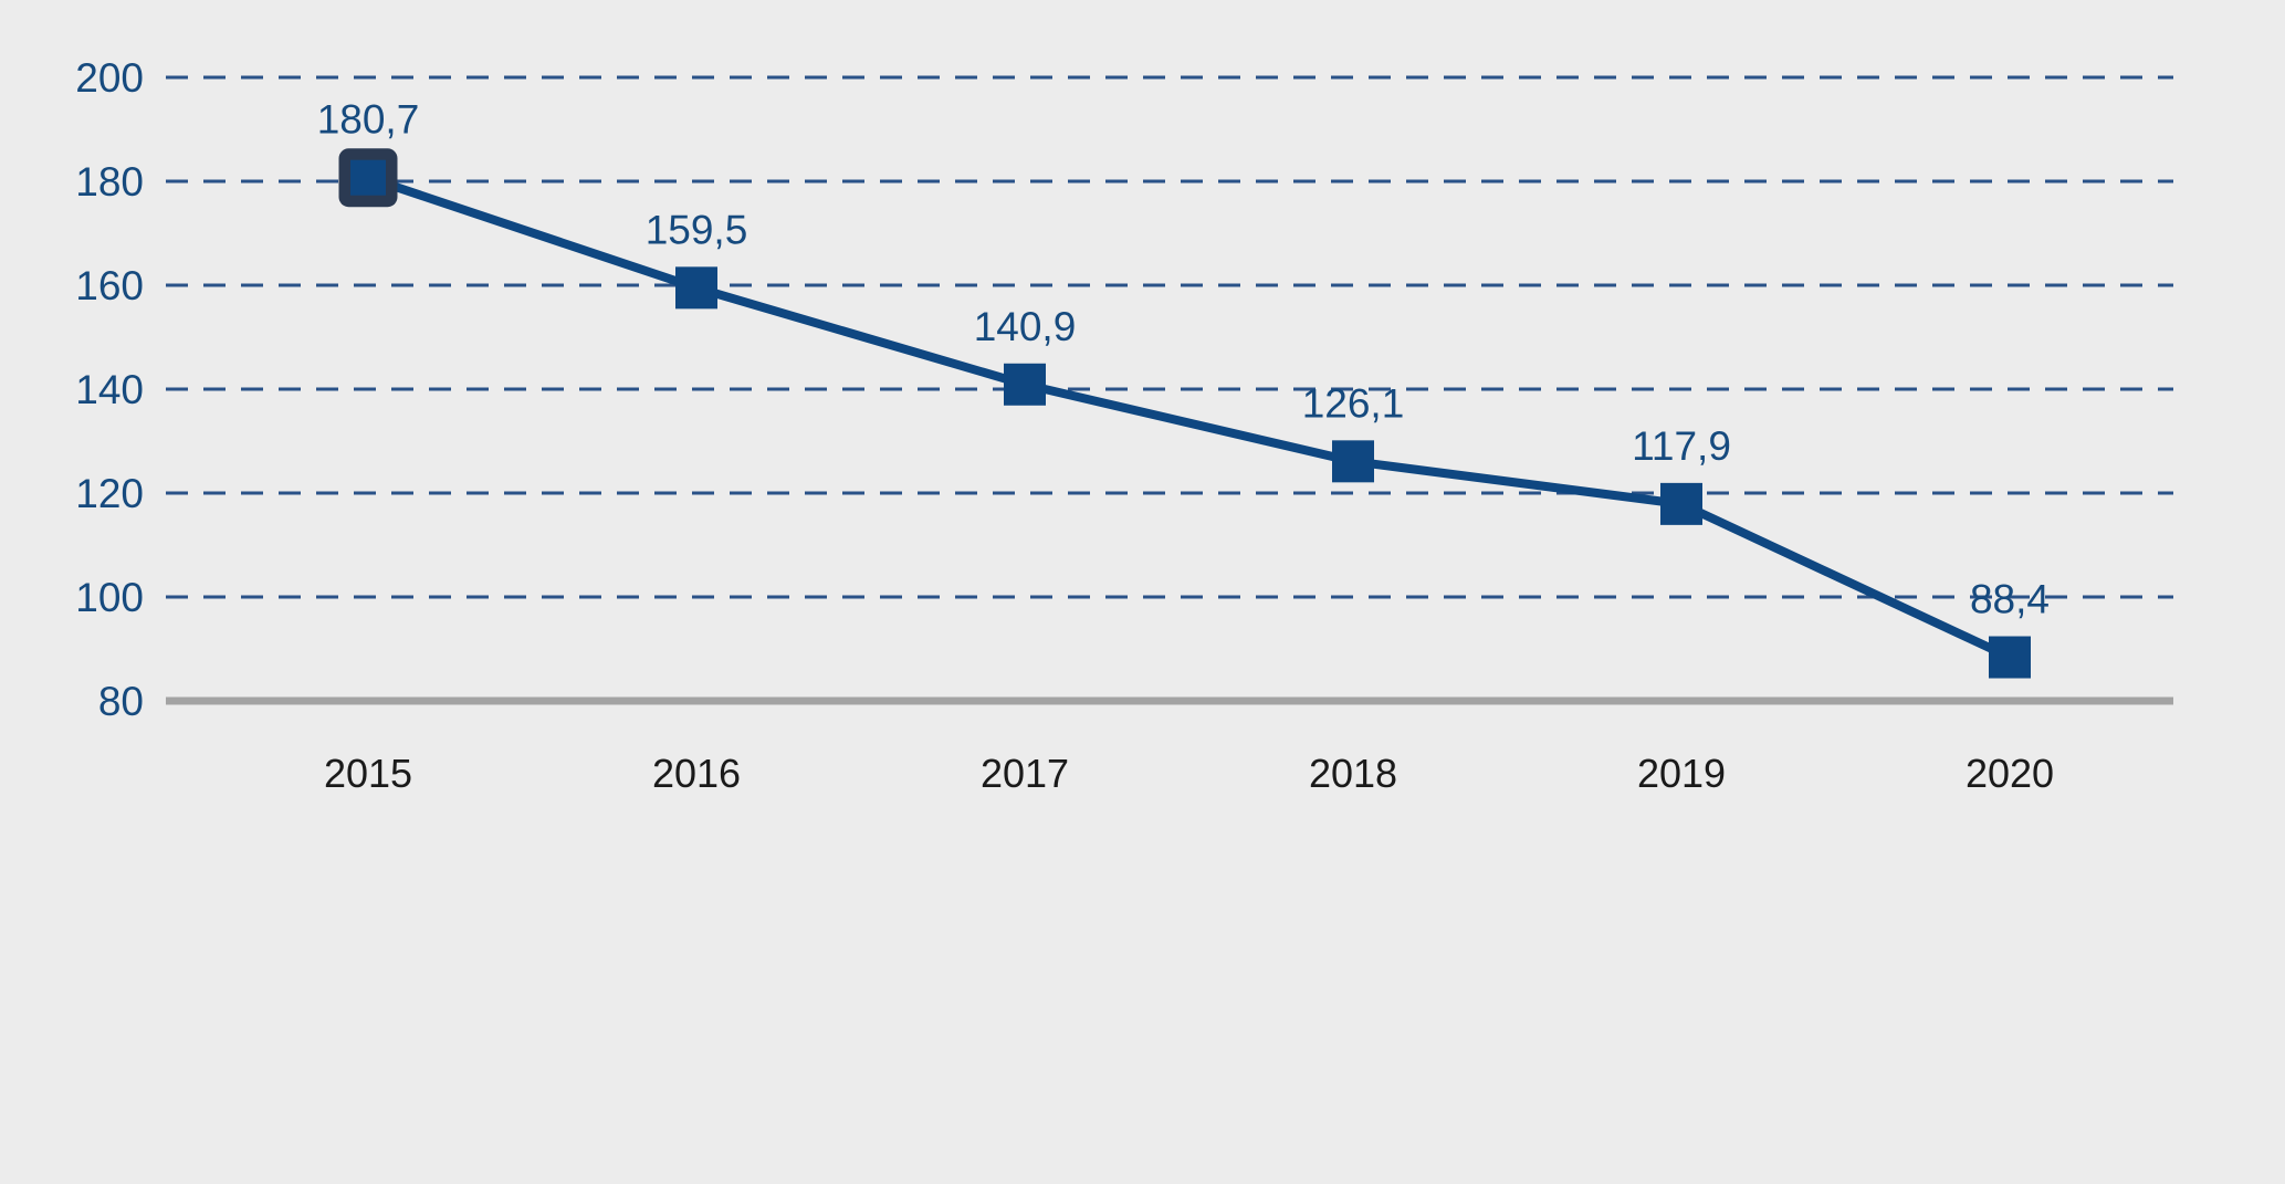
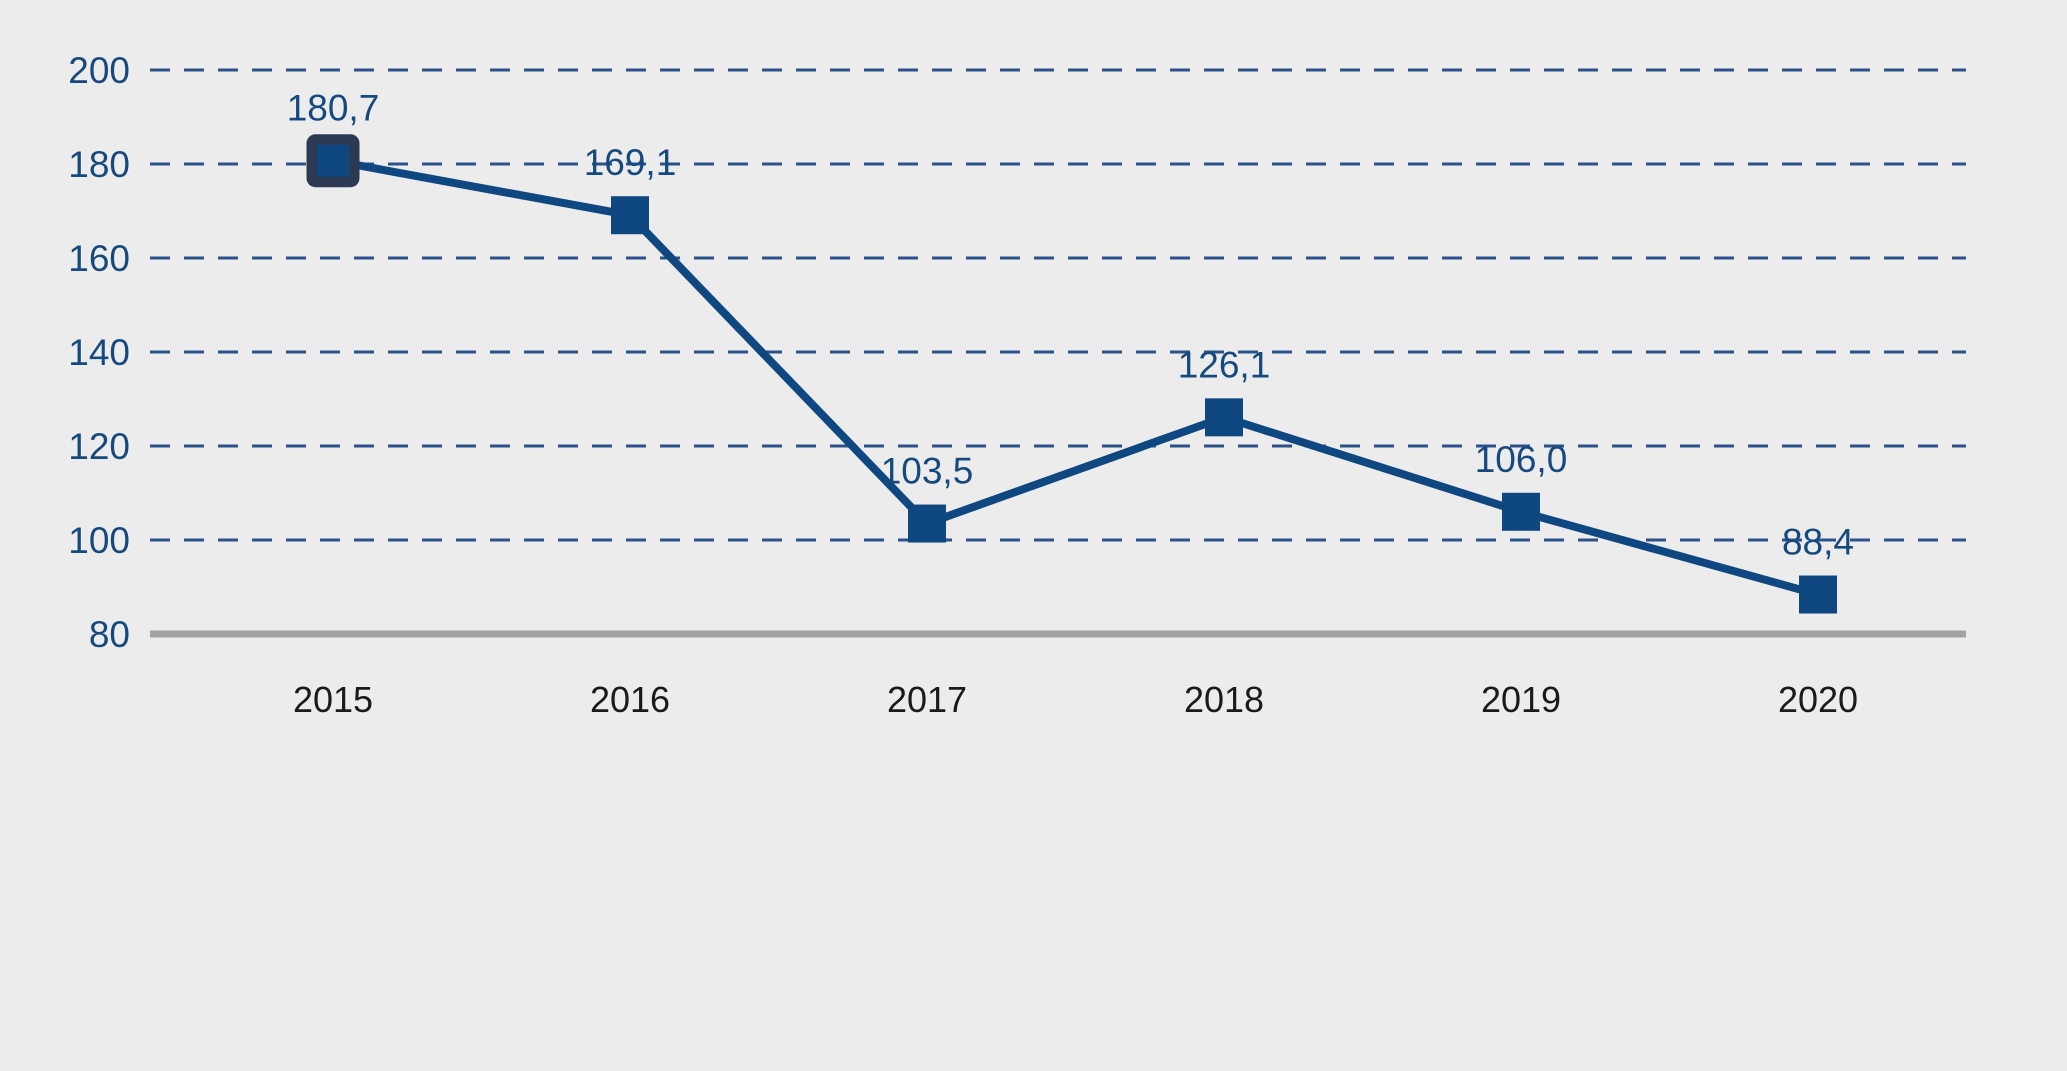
2016: 159,5 -> 169,1
2017: 140,9 -> 103,5
2019: 117,9 -> 106,0
